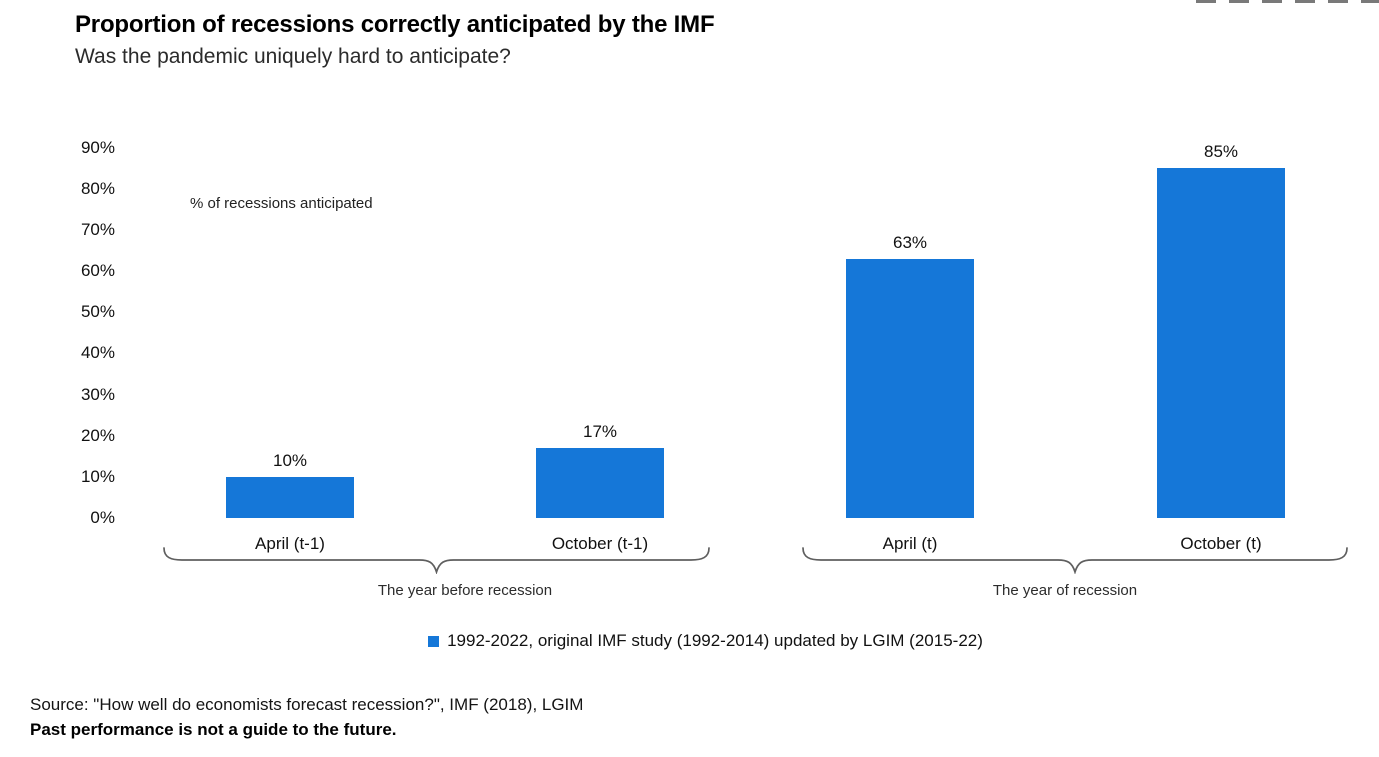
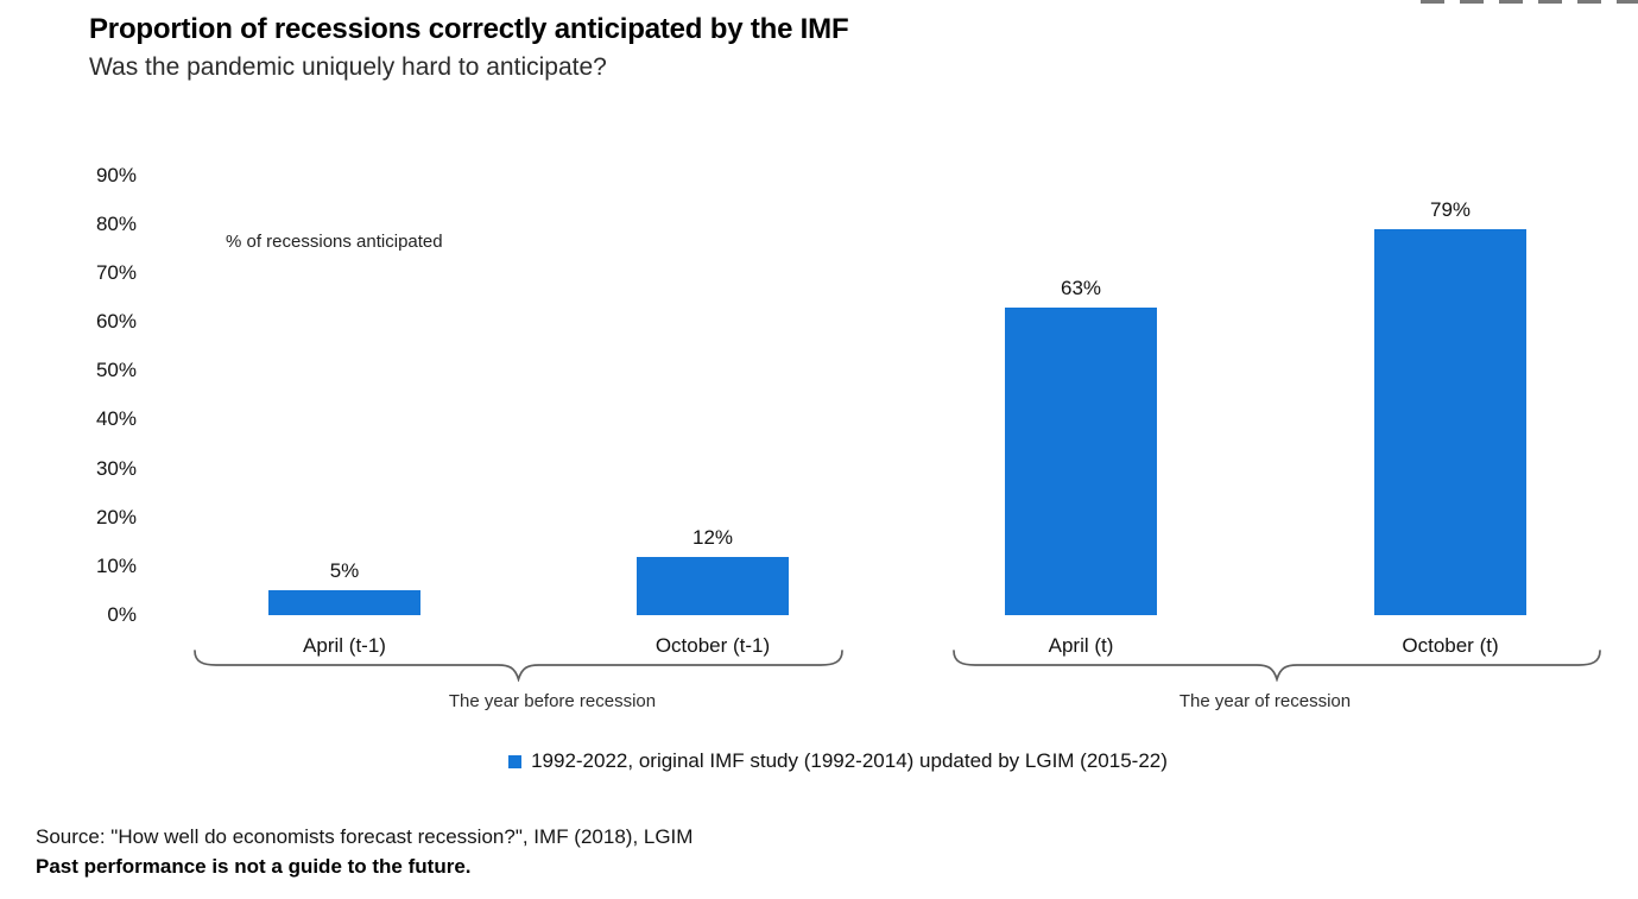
April (t-1): 10% -> 5%
October (t-1): 17% -> 12%
October (t): 85% -> 79%
